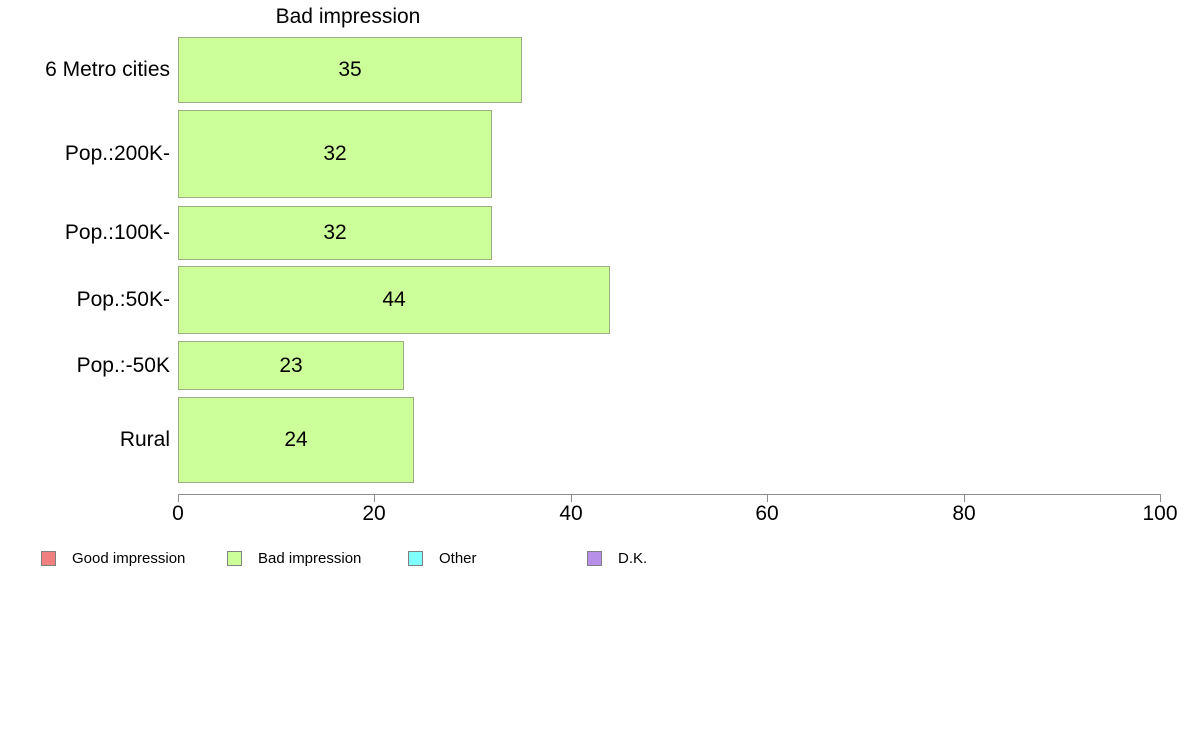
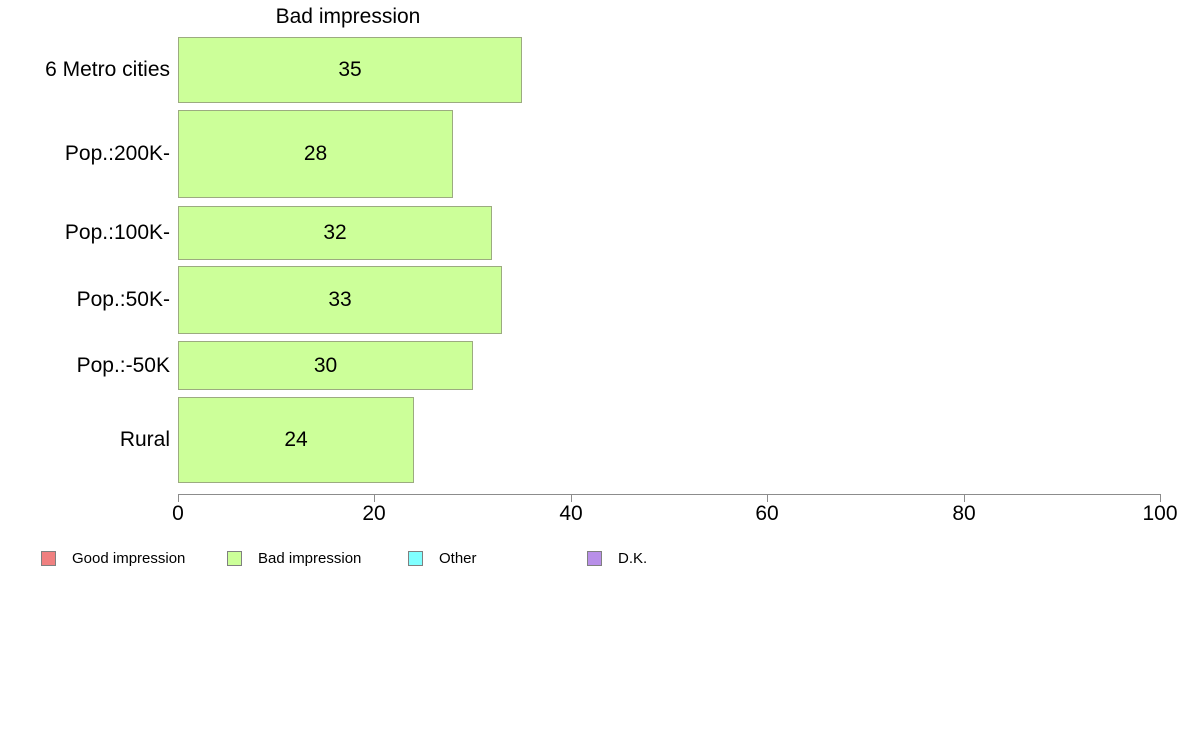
Pop.:200K-: 32 -> 28
Pop.:50K-: 44 -> 33
Pop.:-50K: 23 -> 30
